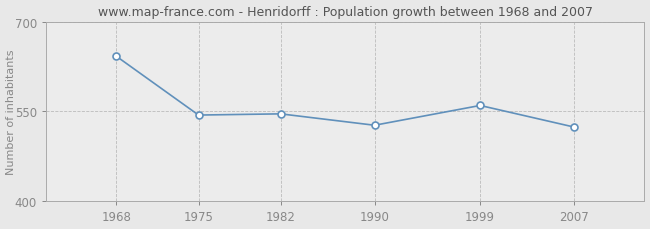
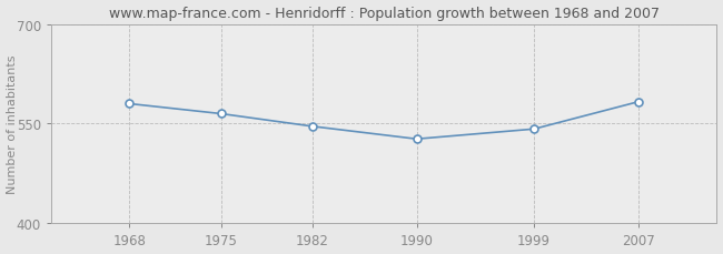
1968: 642 -> 580
1975: 544 -> 565
1999: 560 -> 542
2007: 524 -> 583
